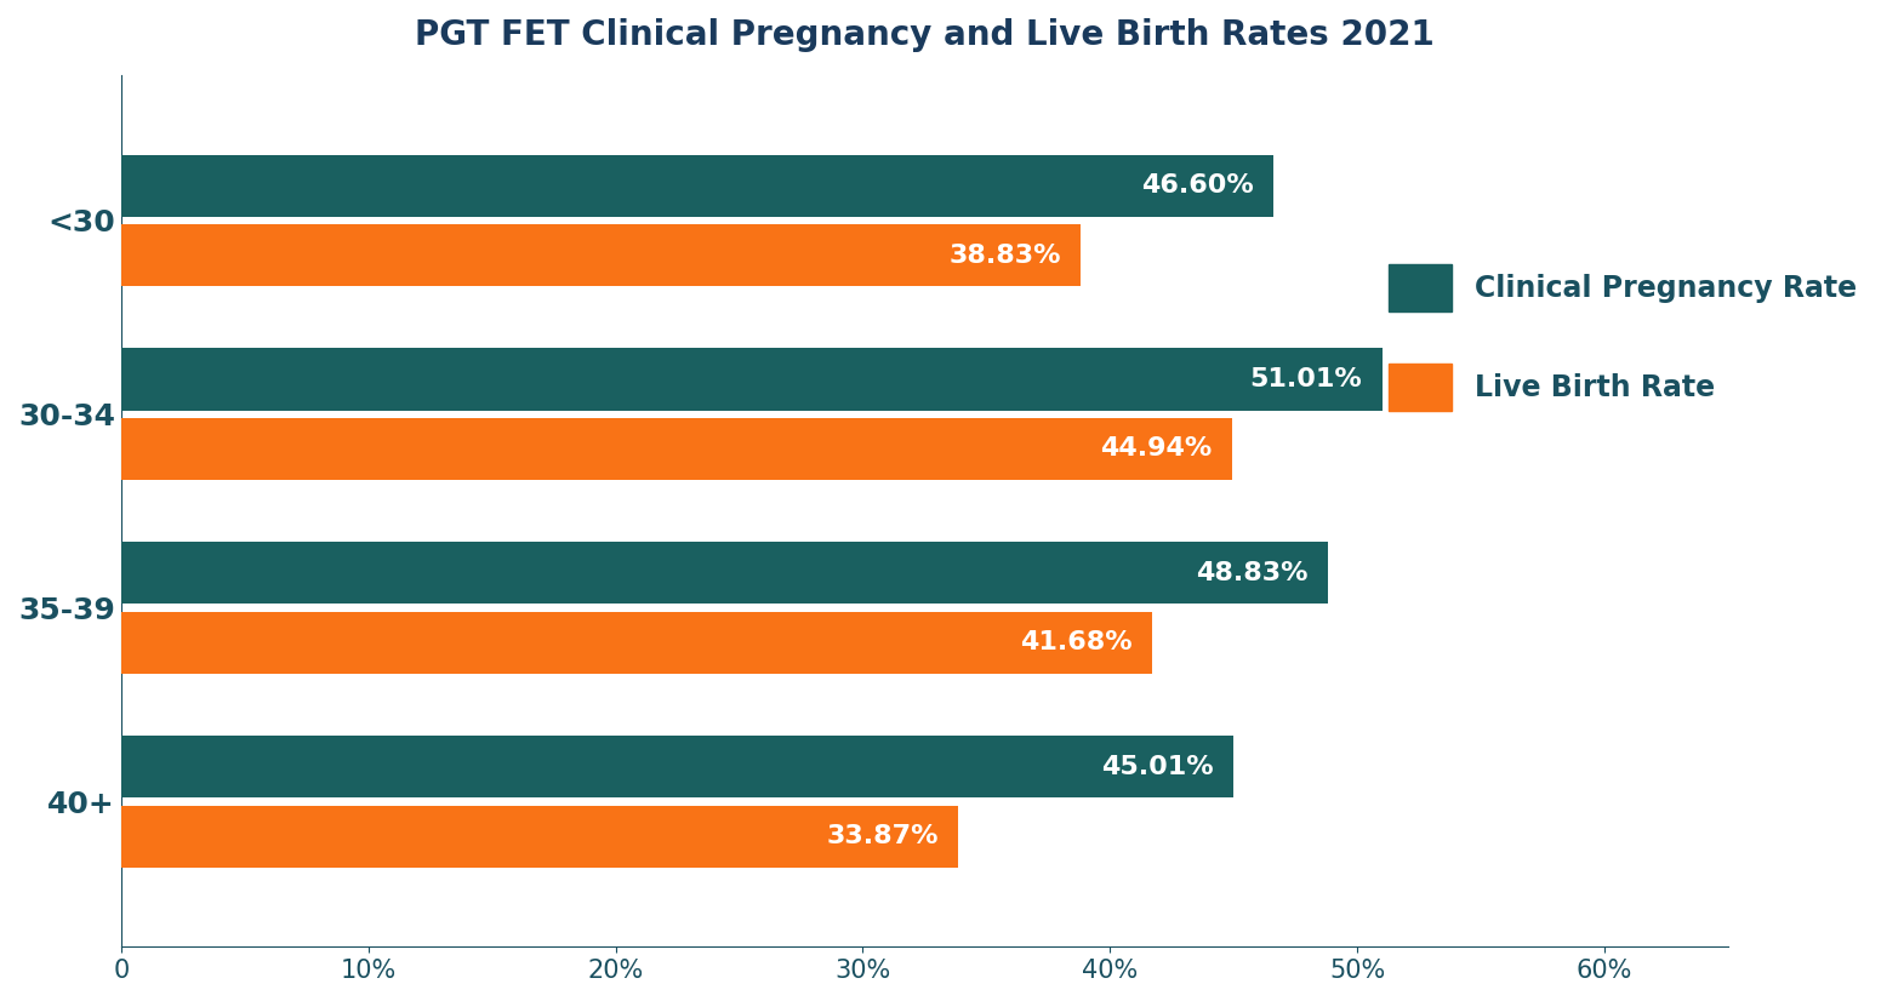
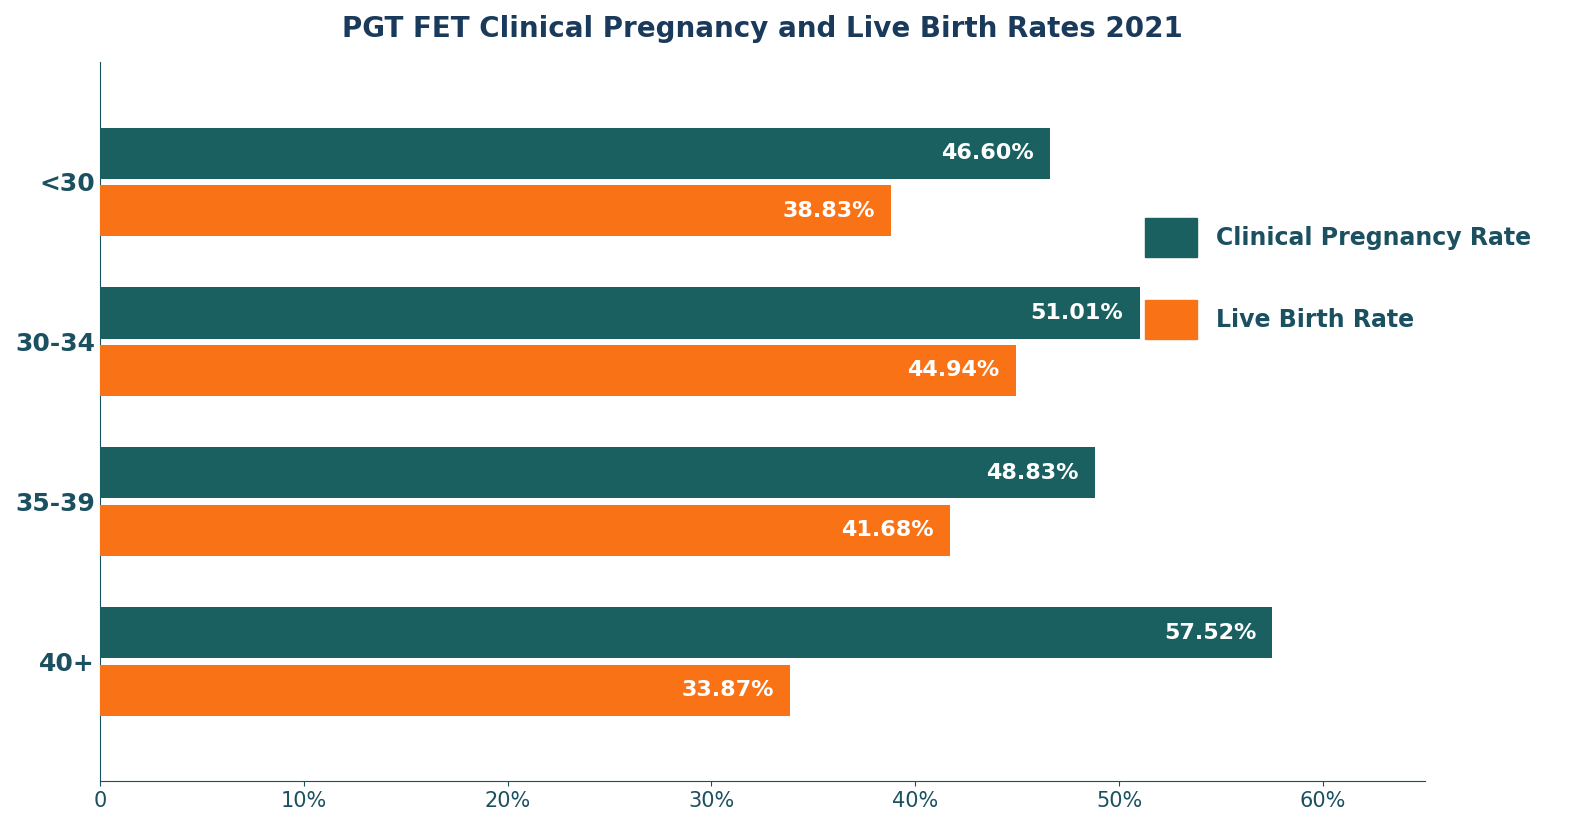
Clinical Pregnancy Rate/40+: 45.01% -> 57.52%
